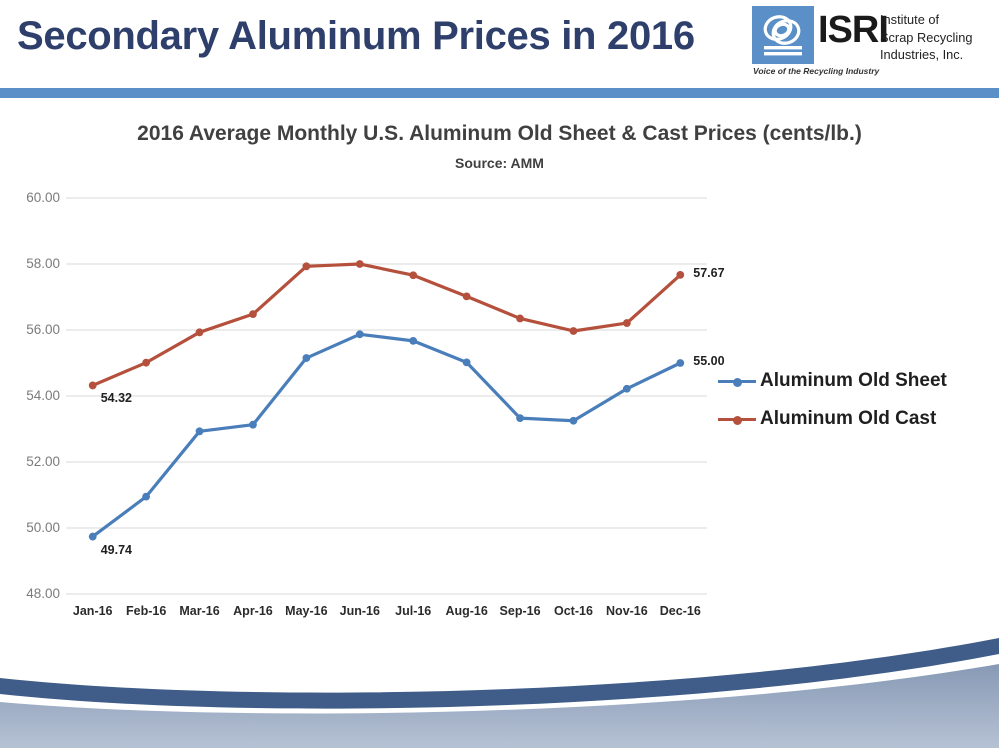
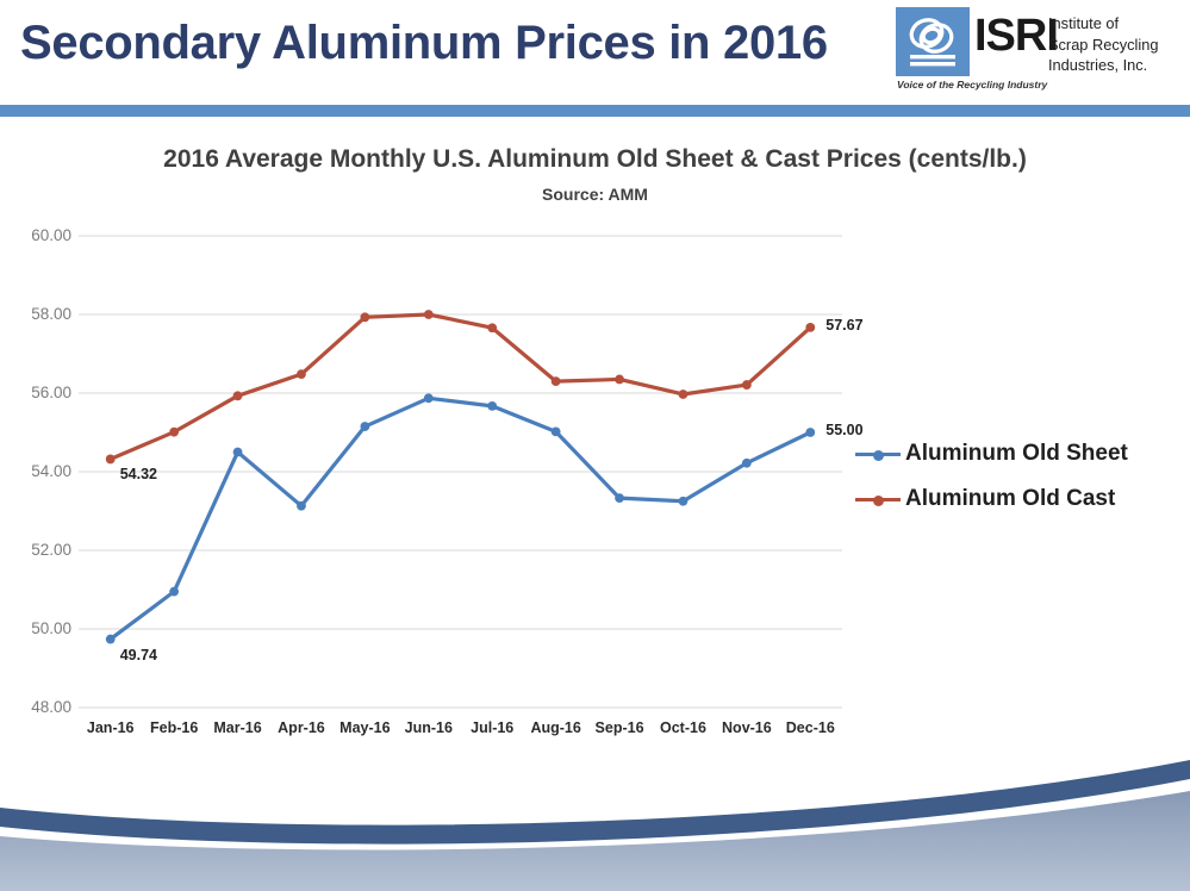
Aluminum Old Sheet/Mar-16: 52.9 -> 54.5
Aluminum Old Cast/Aug-16: 57.0 -> 56.3
